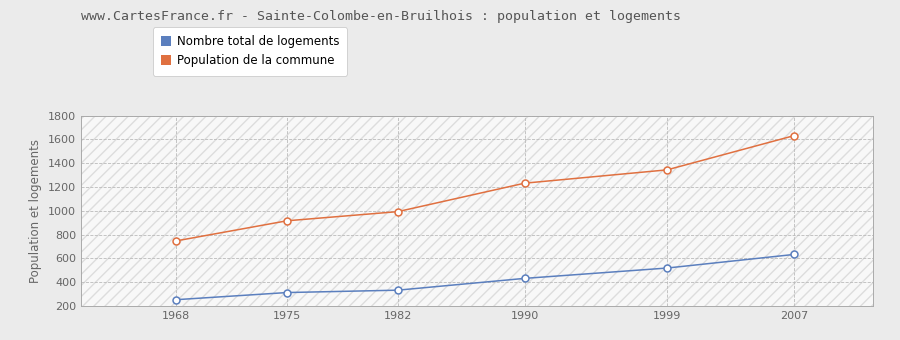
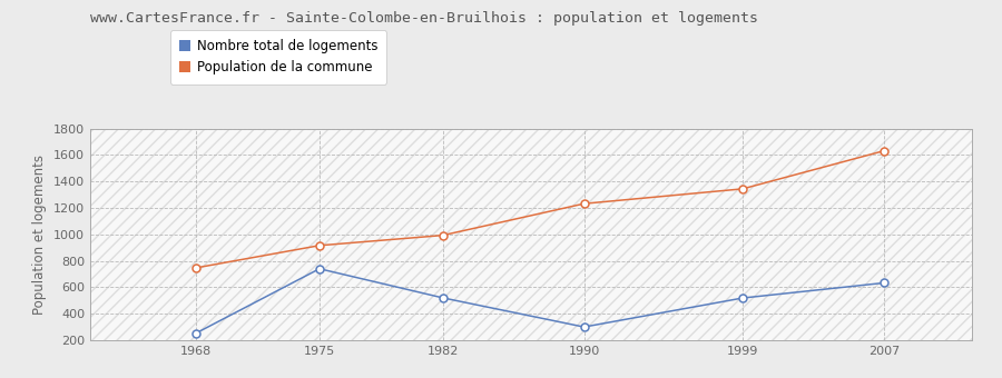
Nombre total de logements/1975: 310 -> 740
Nombre total de logements/1982: 330 -> 520
Nombre total de logements/1990: 430 -> 300
